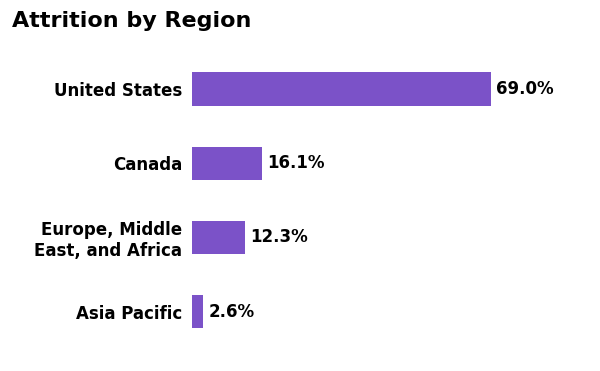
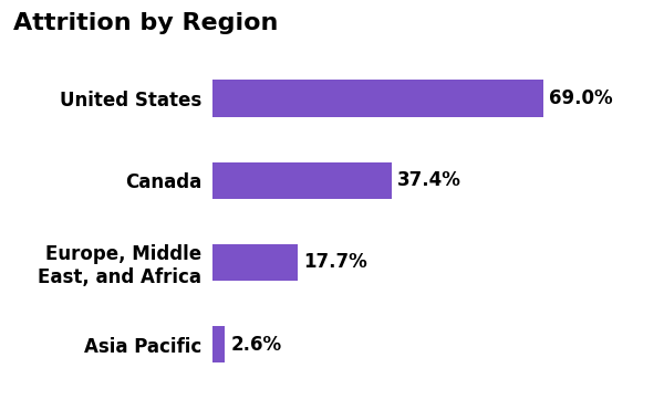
Canada: 16.1% -> 37.4%
Europe, Middle East, and Africa: 12.3% -> 17.7%
